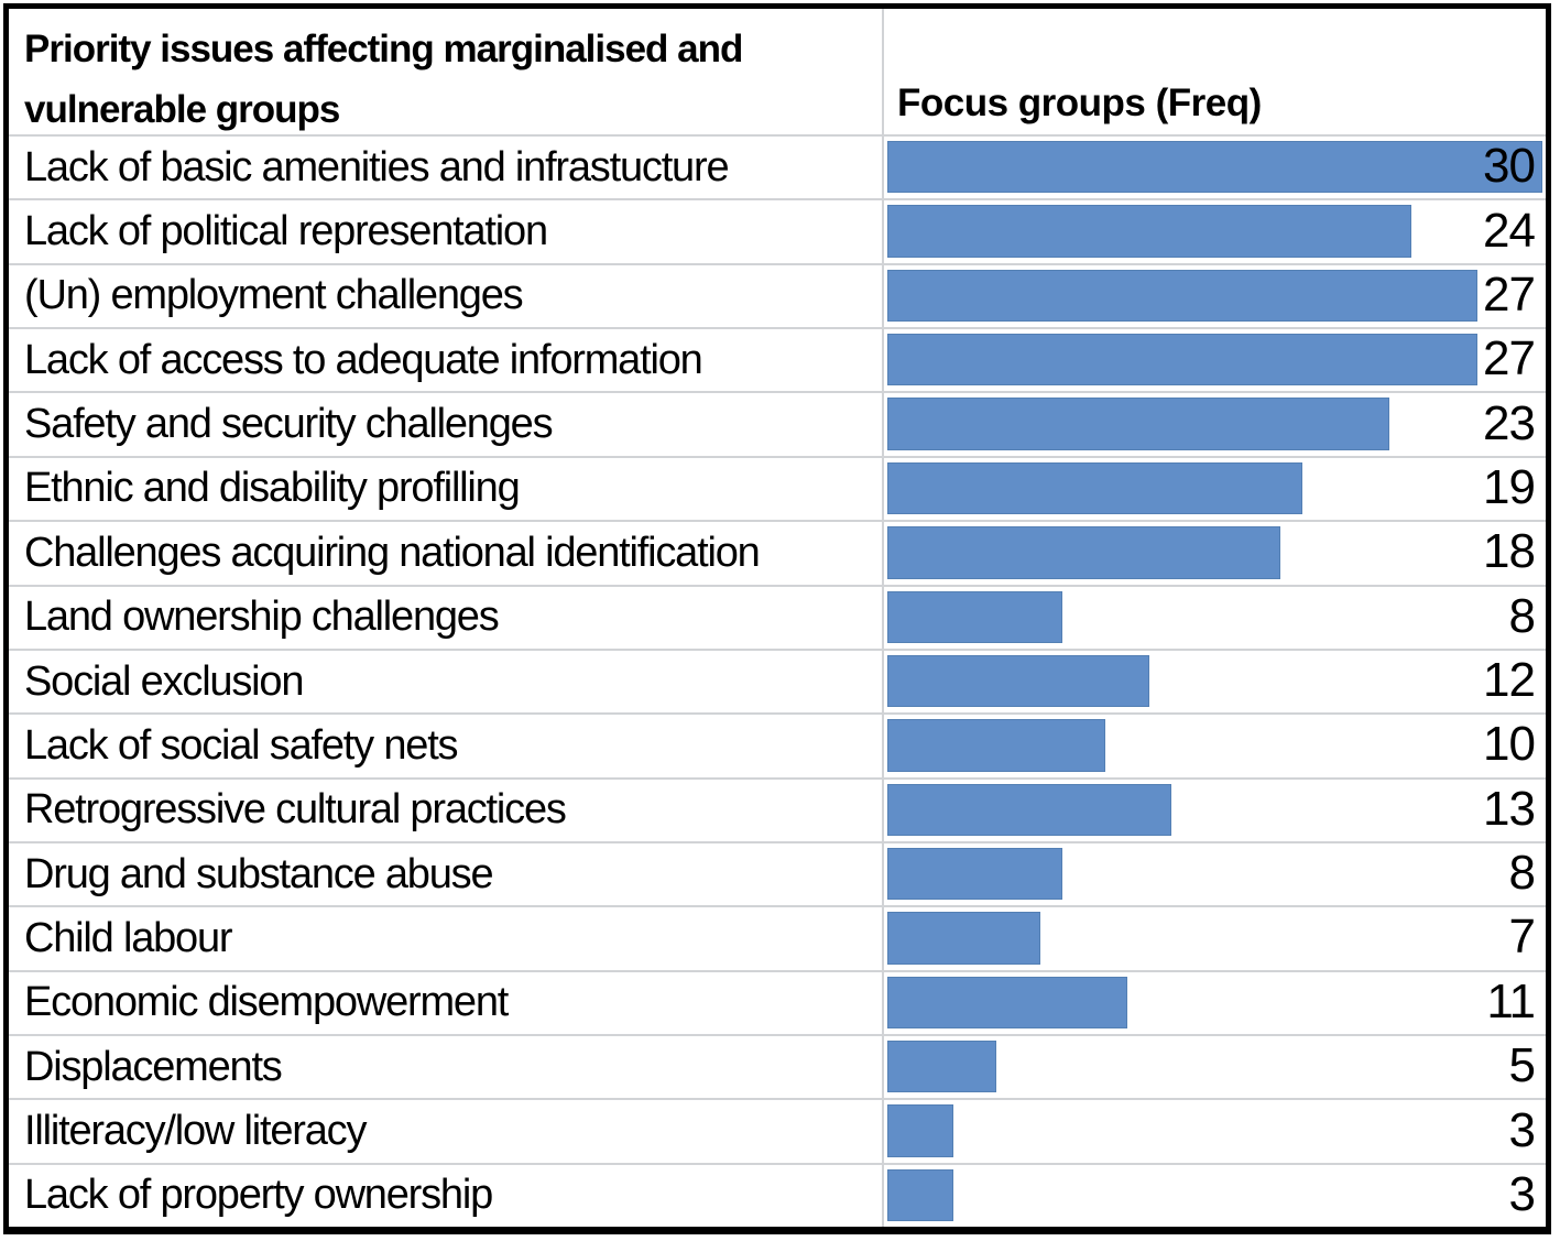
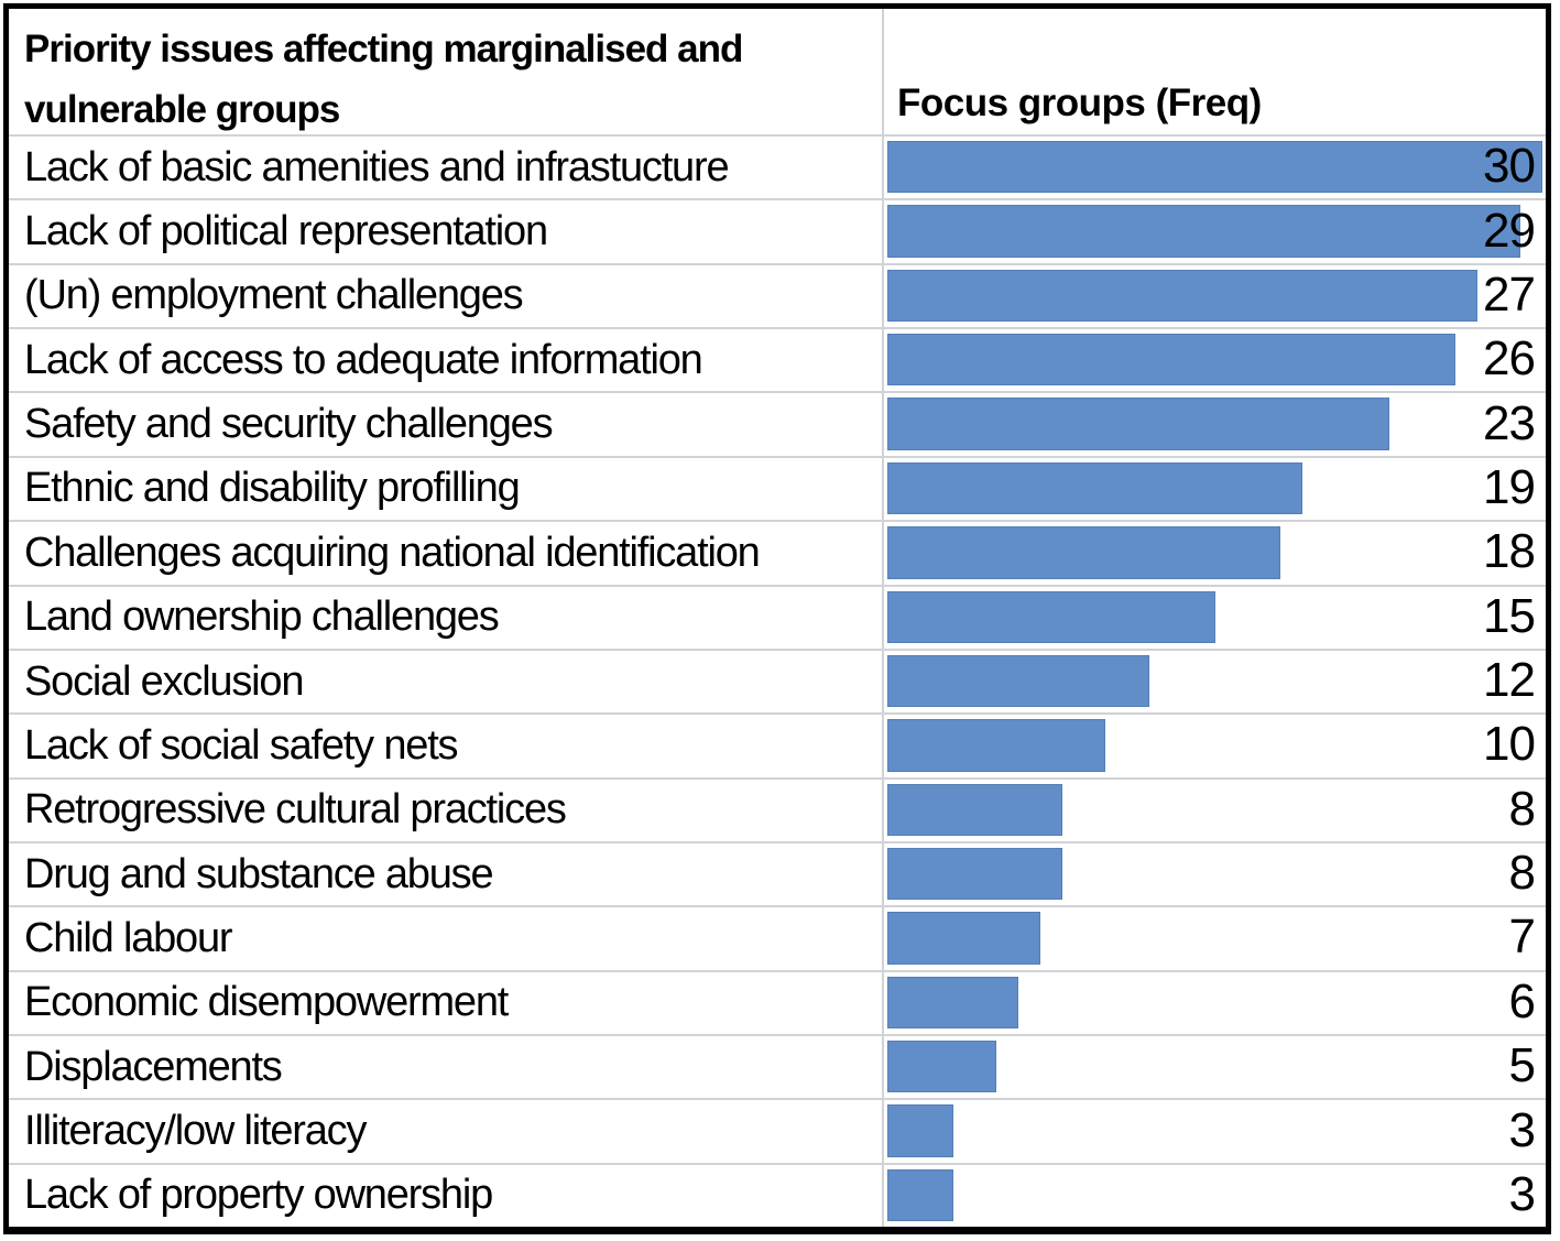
Lack of political representation: 24 -> 29
Lack of access to adequate information: 27 -> 26
Land ownership challenges: 8 -> 15
Retrogressive cultural practices: 13 -> 8
Economic disempowerment: 11 -> 6
